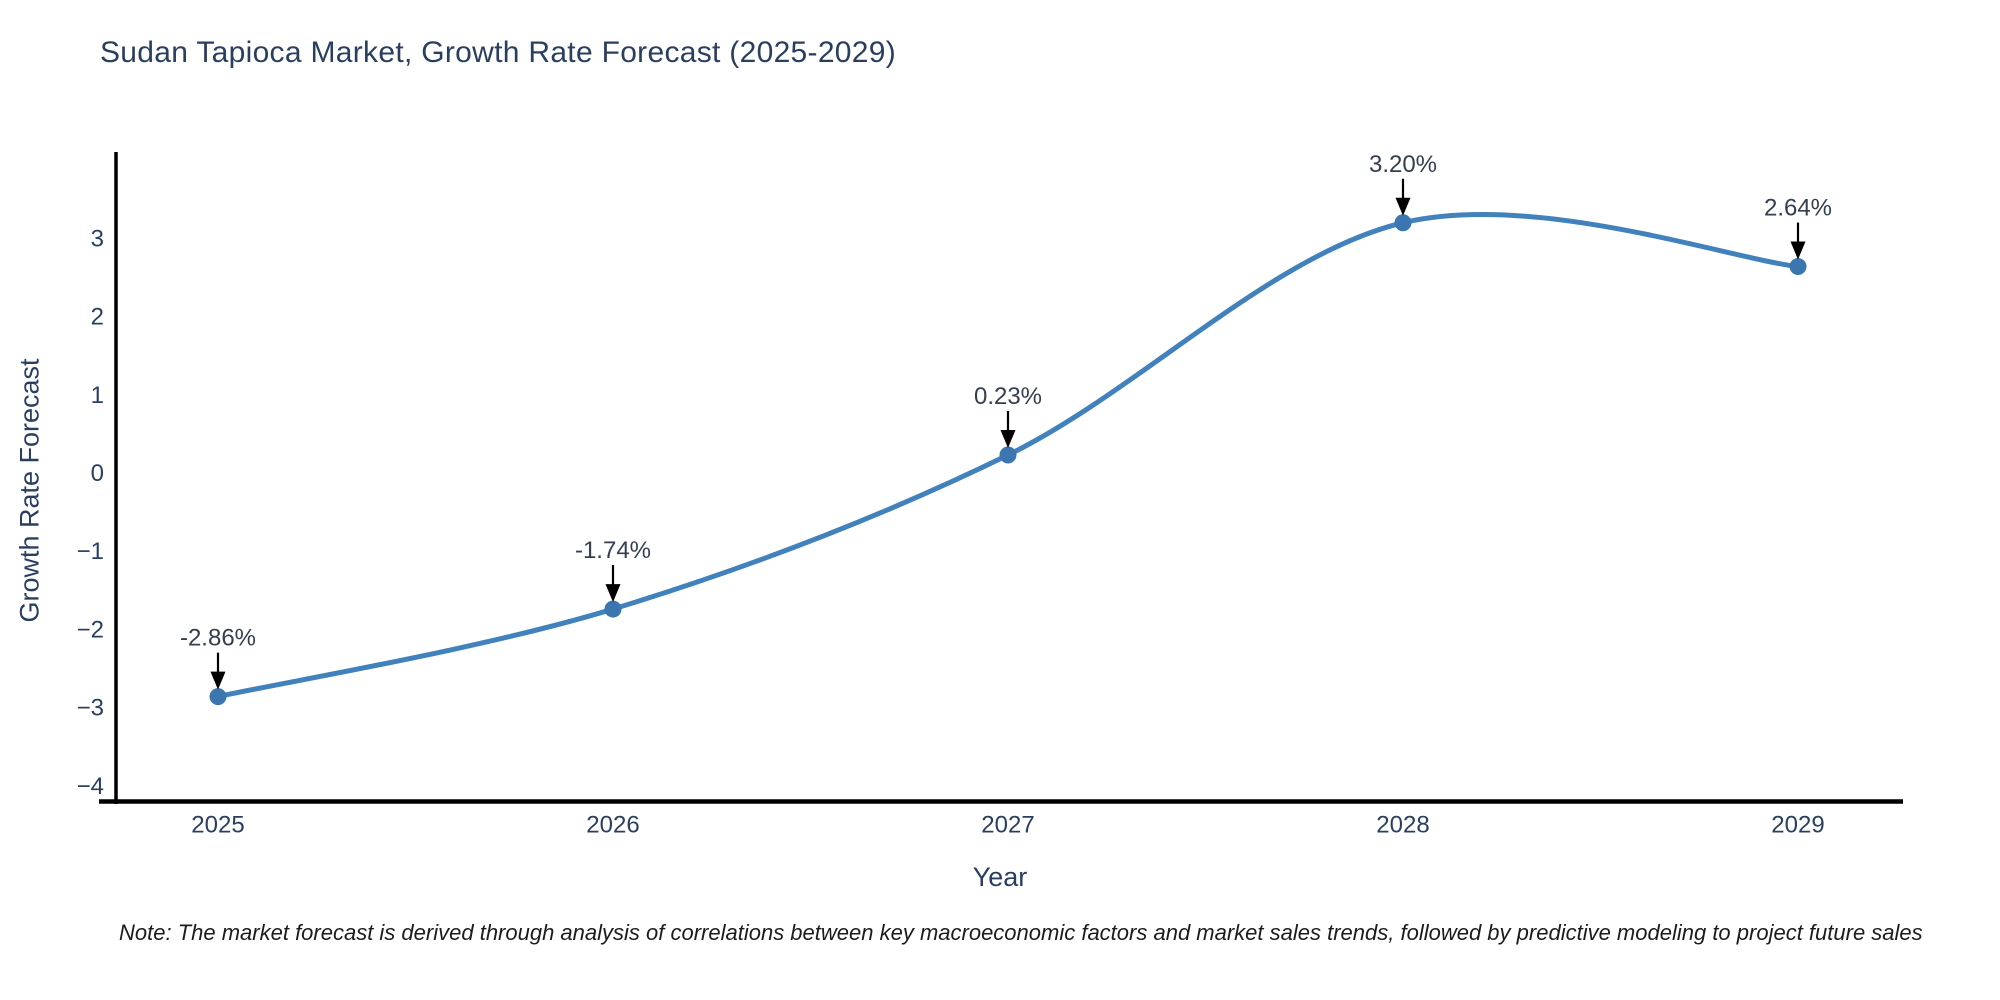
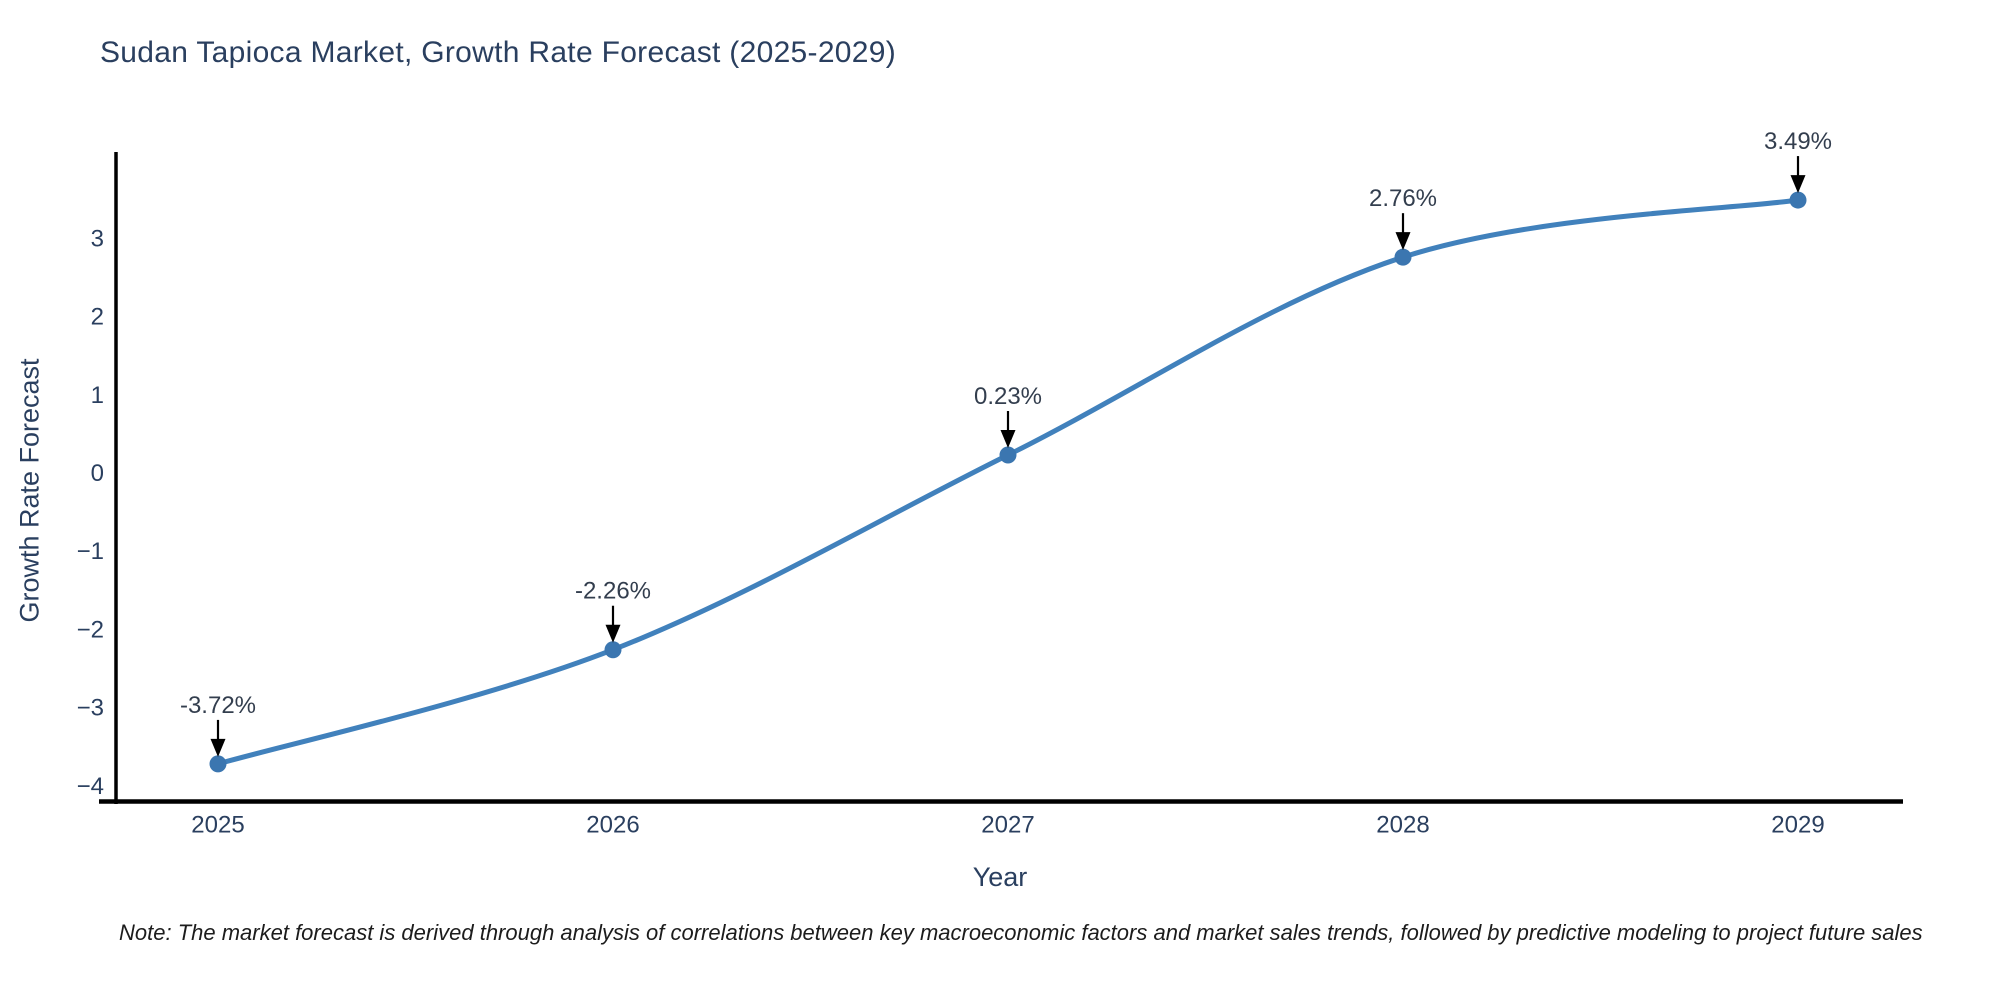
2025: -2.86% -> -3.72%
2026: -1.74% -> -2.26%
2028: 3.20% -> 2.76%
2029: 2.64% -> 3.49%
